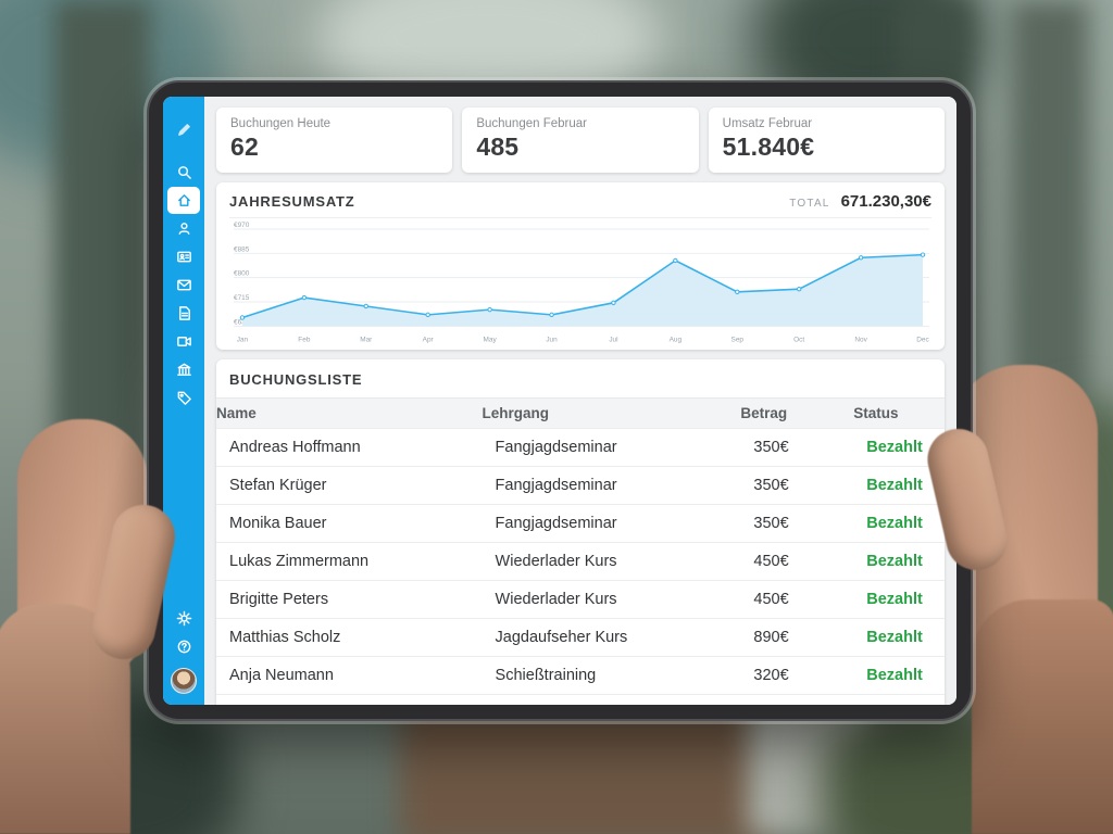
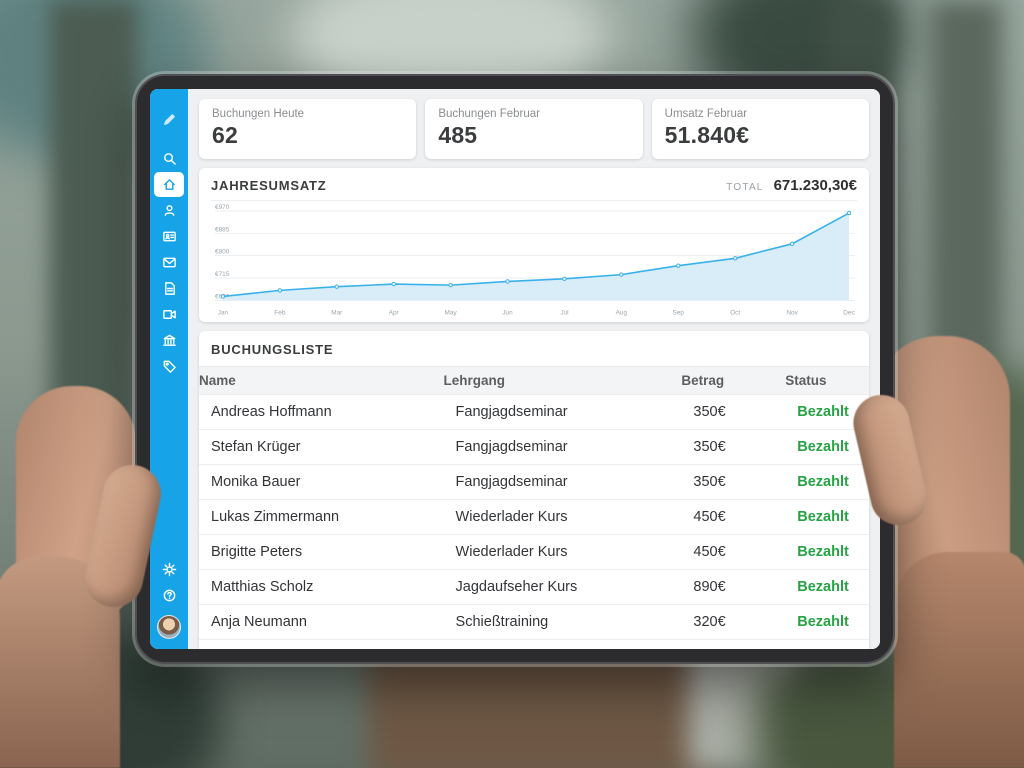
Jan: €660 -> €640
Feb: €730 -> €670
Mar: €700 -> €680
Apr: €670 -> €690
Jun: €670 -> €700
Aug: €860 -> €730
Sep: €750 -> €760
Oct: €760 -> €790
Nov: €870 -> €840
Dec: €880 -> €960
